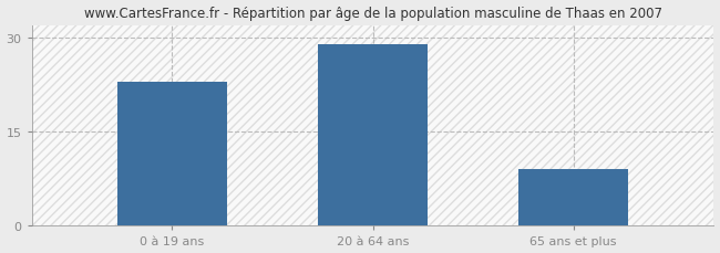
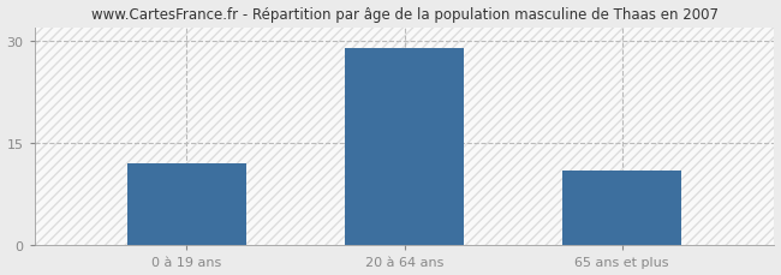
0 à 19 ans: 23 -> 12
65 ans et plus: 9 -> 11
